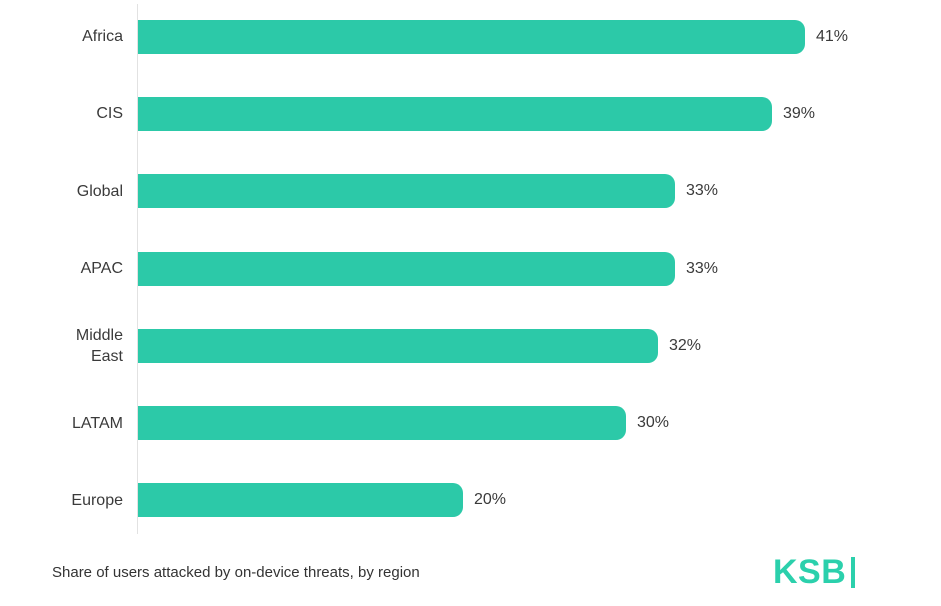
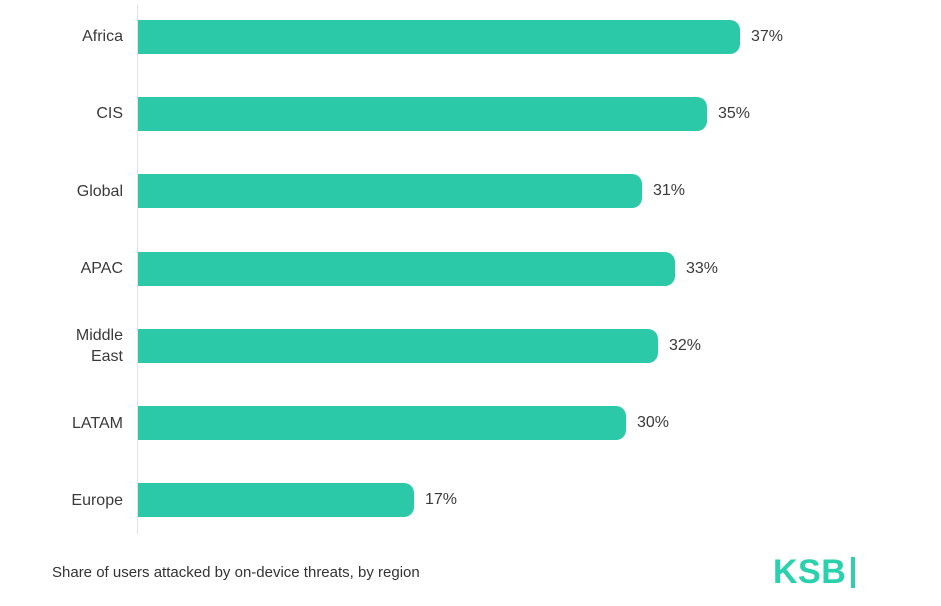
Africa: 41% -> 37%
CIS: 39% -> 35%
Global: 33% -> 31%
Europe: 20% -> 17%
